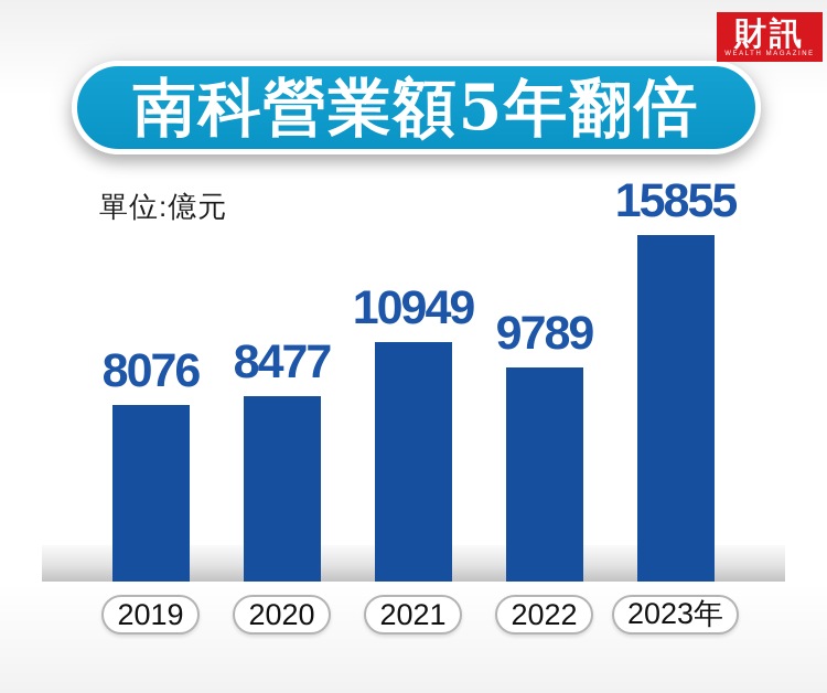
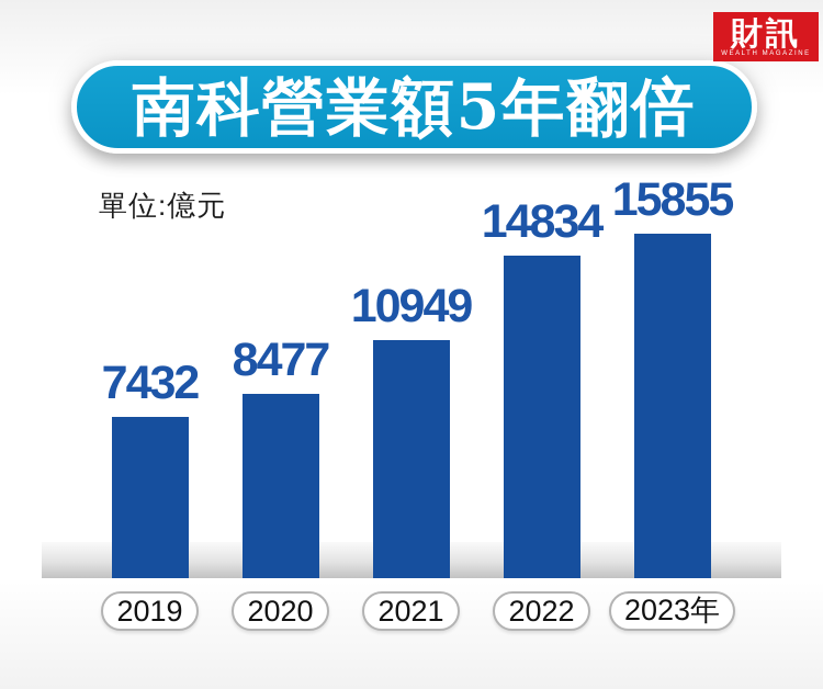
2019: 8076 -> 7432
2022: 9789 -> 14834
